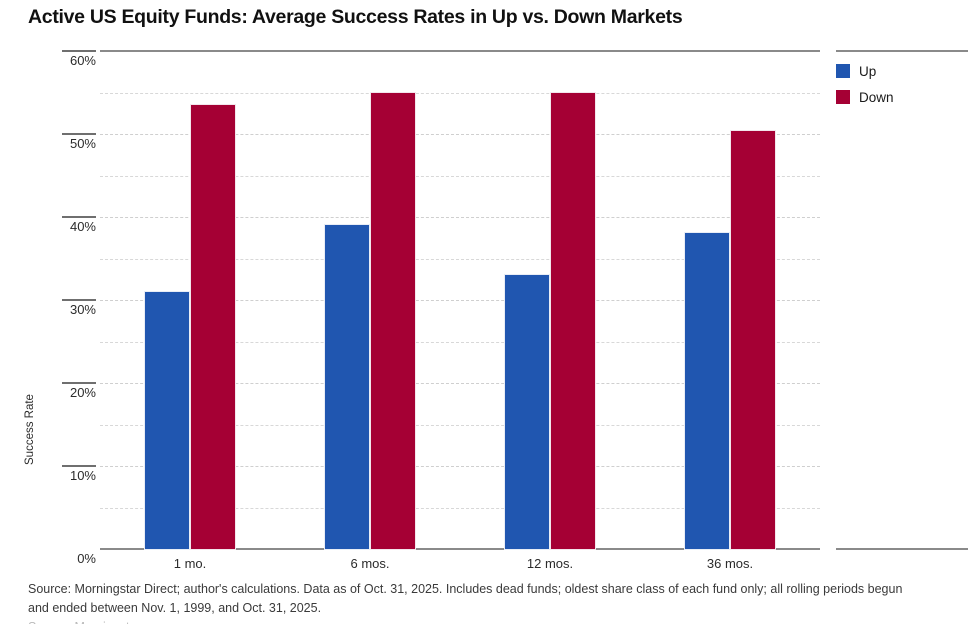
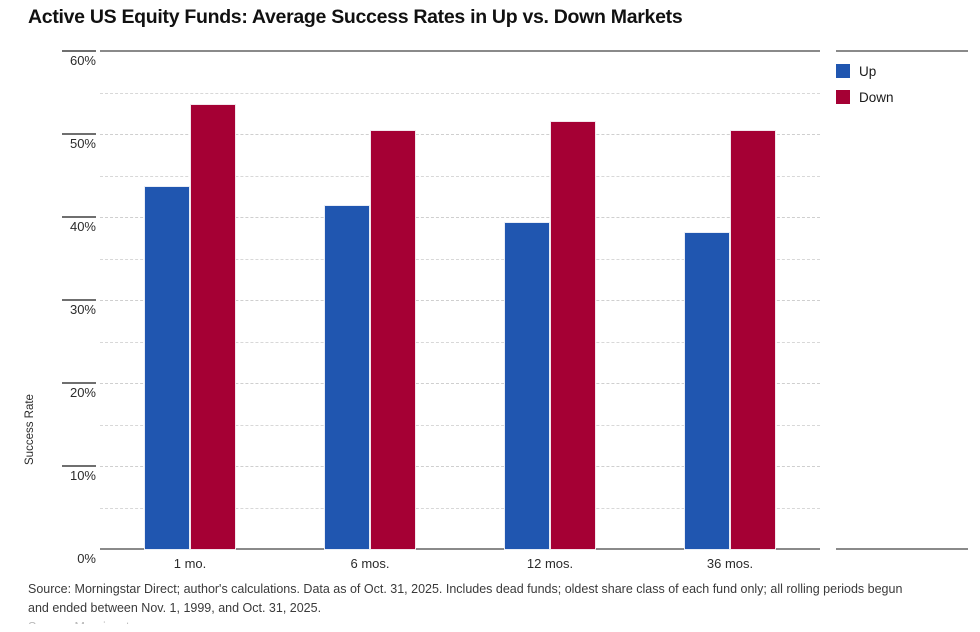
Up/1 mo.: 31% -> 44%
Up/6 mos.: 39% -> 41%
Down/6 mos.: 55% -> 50%
Up/12 mos.: 33% -> 39%
Down/12 mos.: 55% -> 51%
